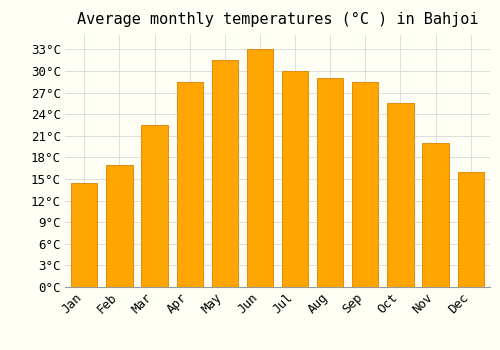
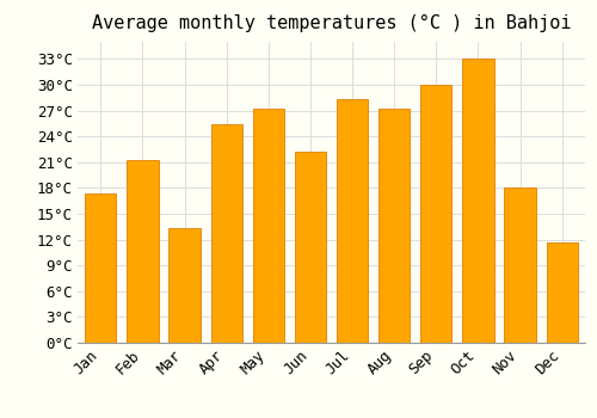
Jan: 14.5°C -> 17.4°C
Feb: 17.0°C -> 21.2°C
Mar: 22.5°C -> 13.4°C
Apr: 28.5°C -> 25.4°C
May: 31.5°C -> 27.2°C
Jun: 33.0°C -> 22.2°C
Jul: 30.0°C -> 28.4°C
Aug: 29.0°C -> 27.2°C
Sep: 28.5°C -> 30.0°C
Oct: 25.5°C -> 33.0°C
Nov: 20.0°C -> 18.0°C
Dec: 16.0°C -> 11.6°C
